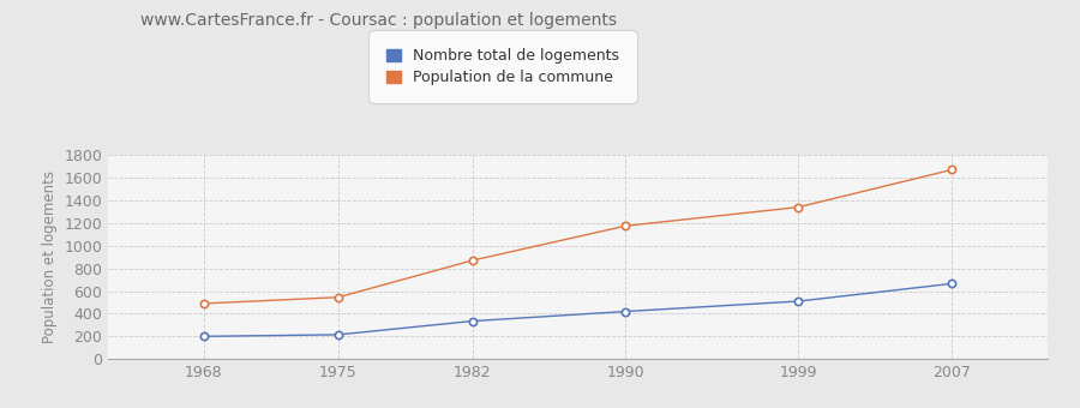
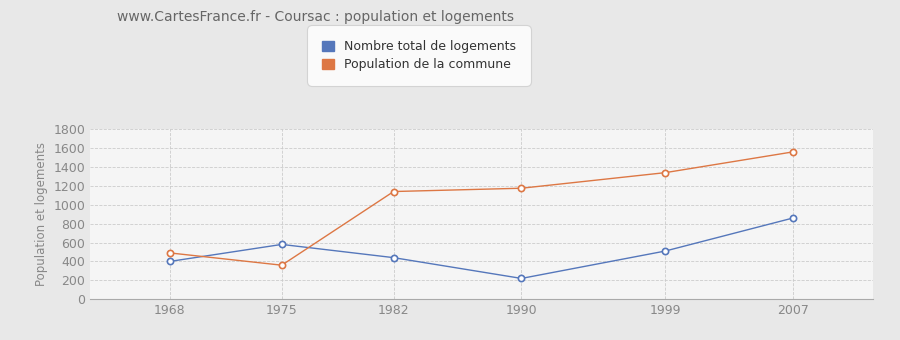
Nombre total de logements/1968: 200 -> 400
Nombre total de logements/1975: 220 -> 580
Population de la commune/1975: 540 -> 360
Nombre total de logements/1982: 340 -> 440
Population de la commune/1982: 870 -> 1140
Nombre total de logements/1990: 420 -> 220
Nombre total de logements/2007: 660 -> 860
Population de la commune/2007: 1670 -> 1560
